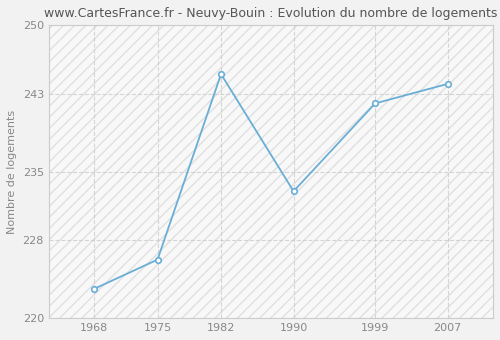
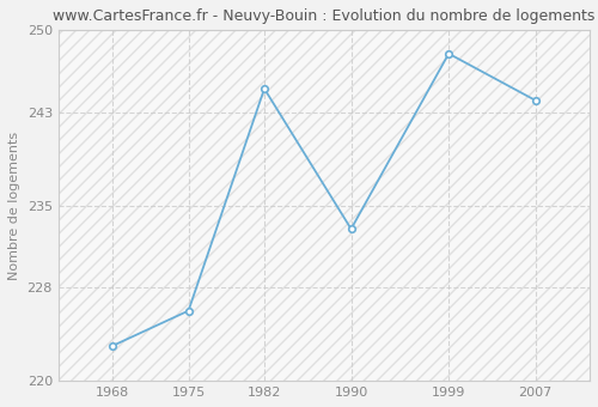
1999: 242 -> 248
